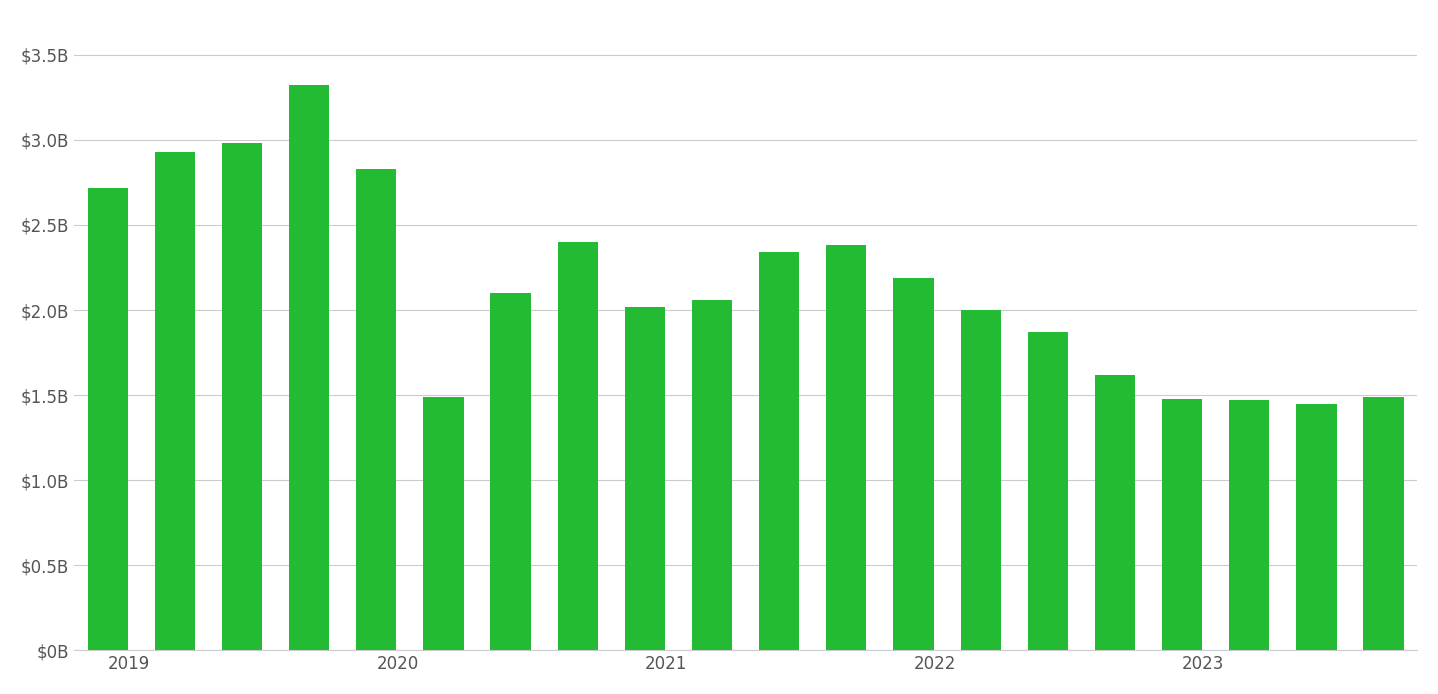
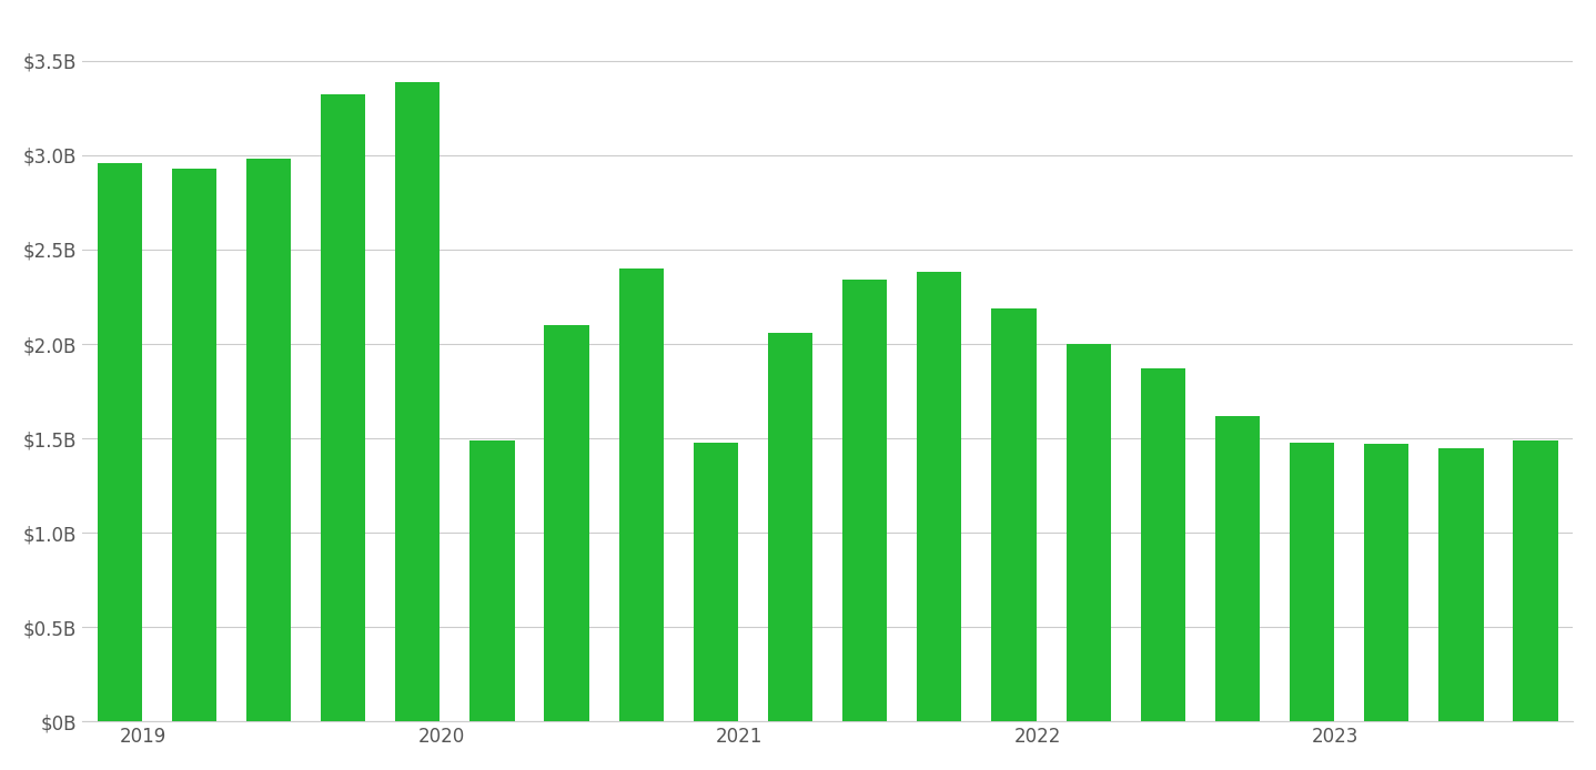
2019: $2.72B -> $2.96B
2020: $2.83B -> $3.39B
2021: $2.02B -> $1.48B
